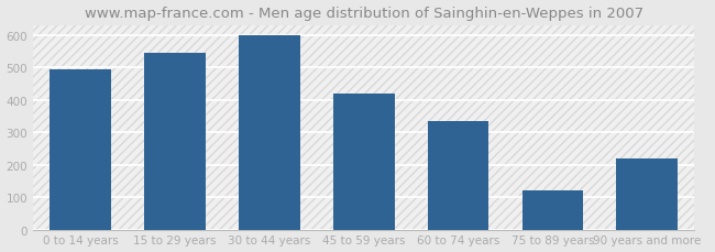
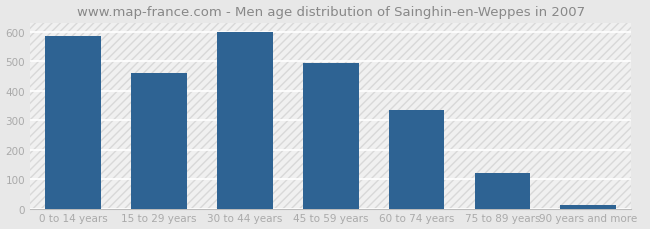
0 to 14 years: 495 -> 585
15 to 29 years: 545 -> 460
45 to 59 years: 420 -> 493
90 years and more: 220 -> 12
